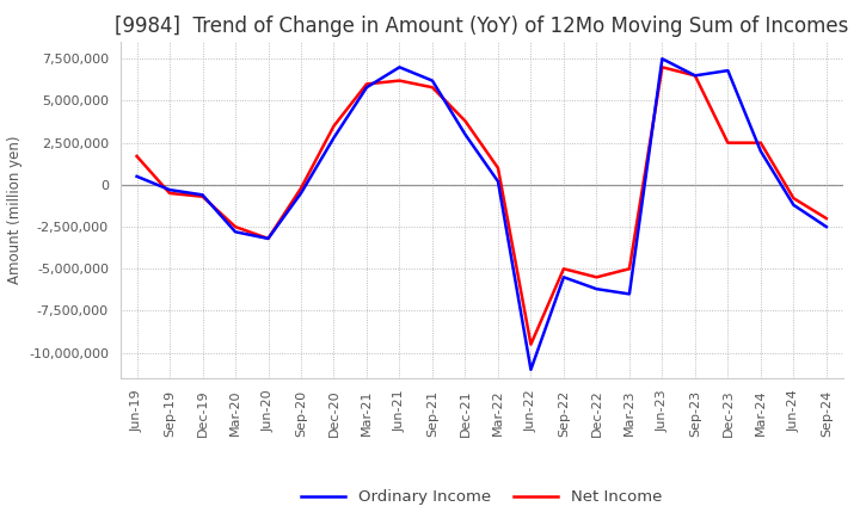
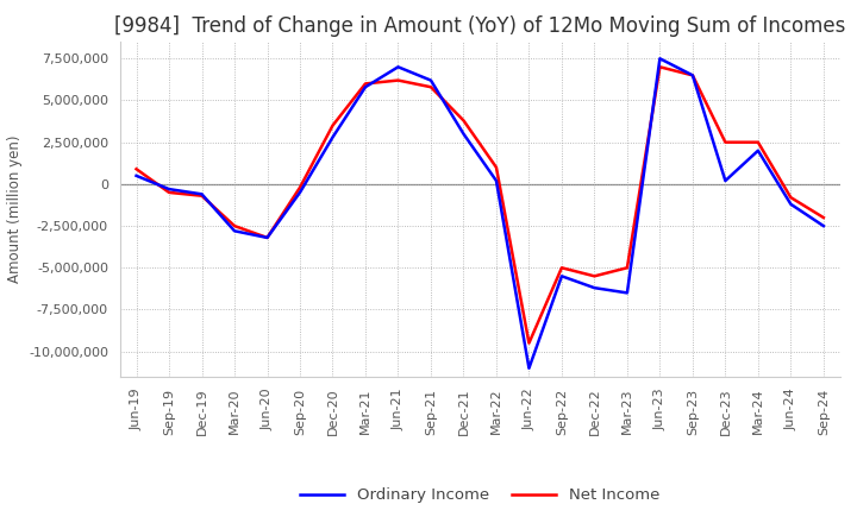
Net Income/Jun-19: 1,700,000 -> 900,000
Ordinary Income/Dec-23: 6,800,000 -> 200,000
